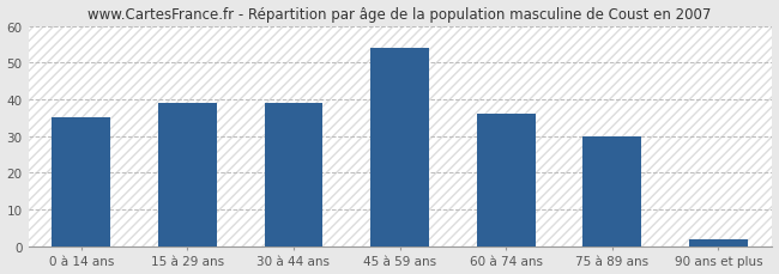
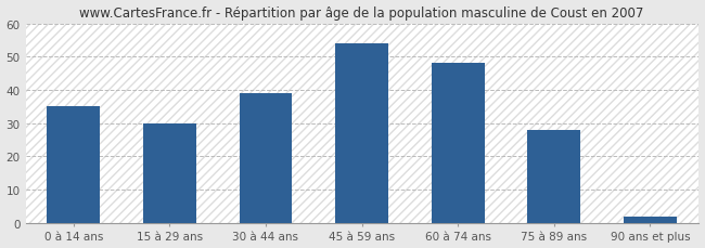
15 à 29 ans: 39 -> 30
60 à 74 ans: 36 -> 48
75 à 89 ans: 30 -> 28
